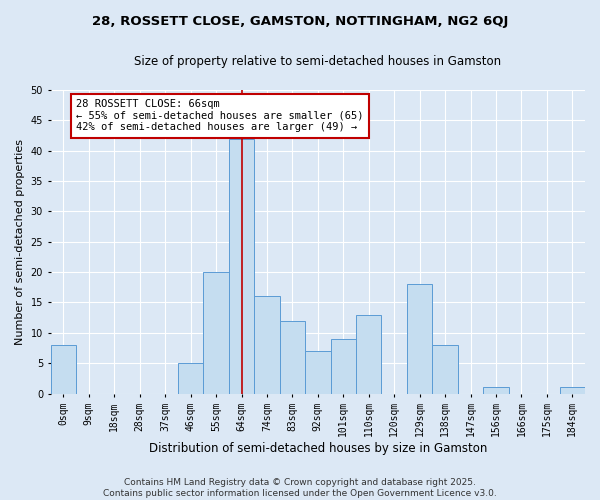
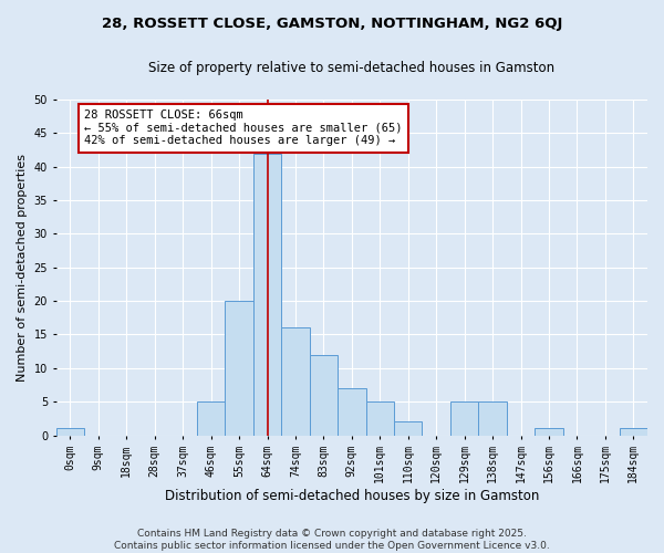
0sqm: 8 -> 1
101sqm: 9 -> 5
110sqm: 13 -> 2
129sqm: 18 -> 5
138sqm: 8 -> 5
